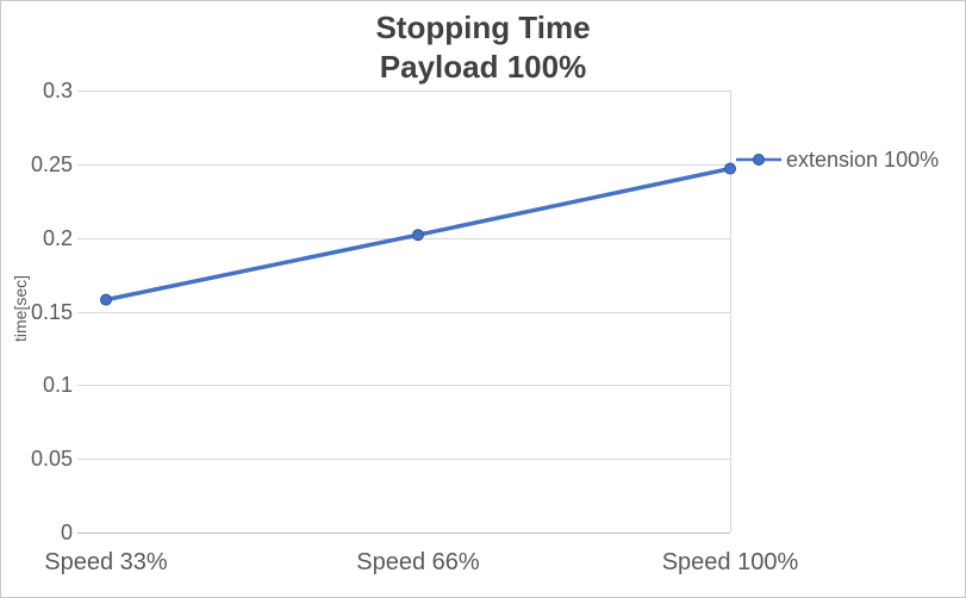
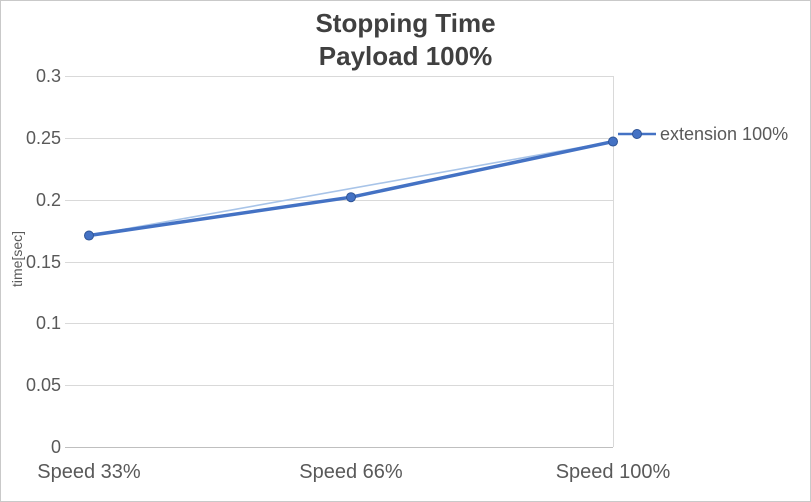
Speed 33%: 0.158 -> 0.171
